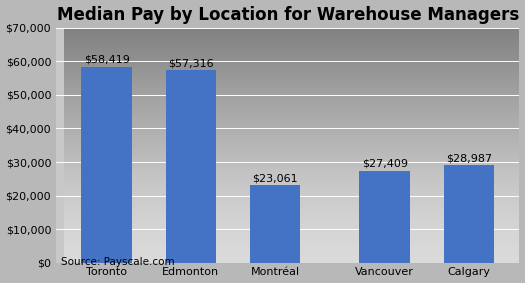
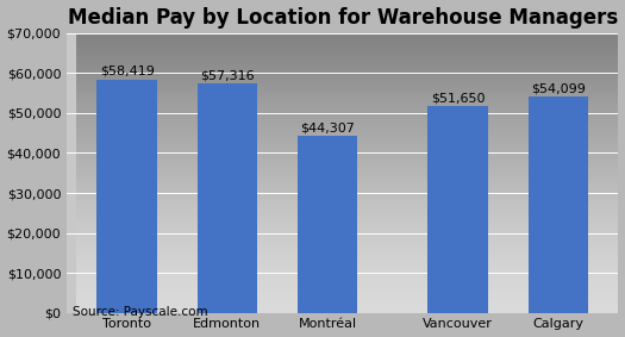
Montréal: $23,061 -> $44,307
Vancouver: $27,409 -> $51,650
Calgary: $28,987 -> $54,099
